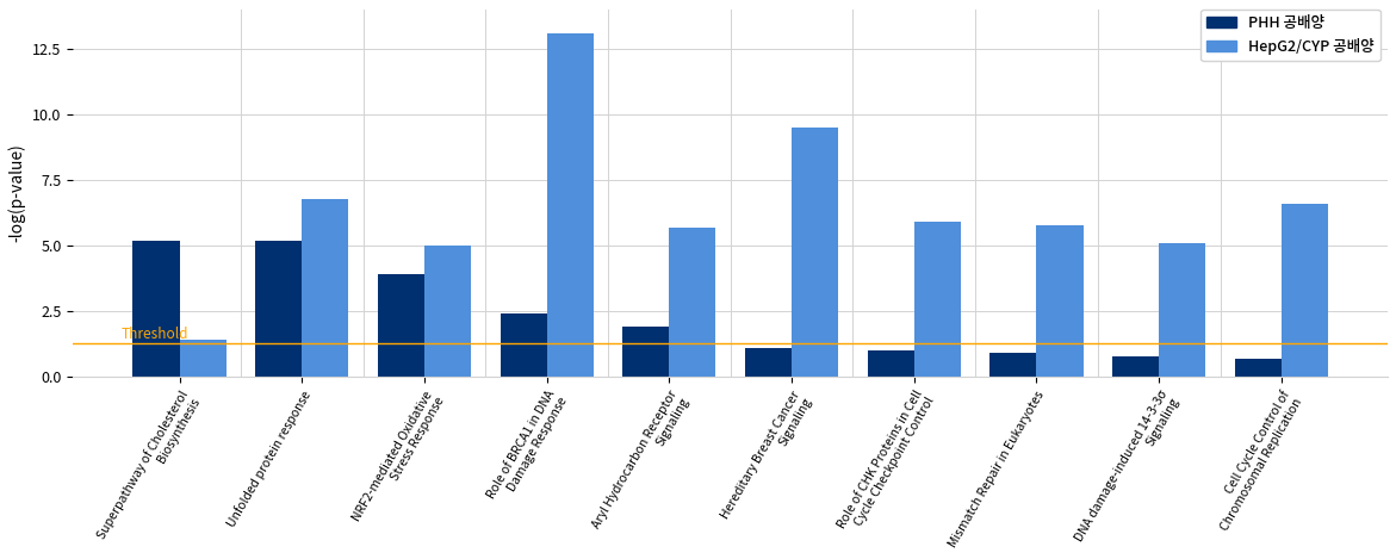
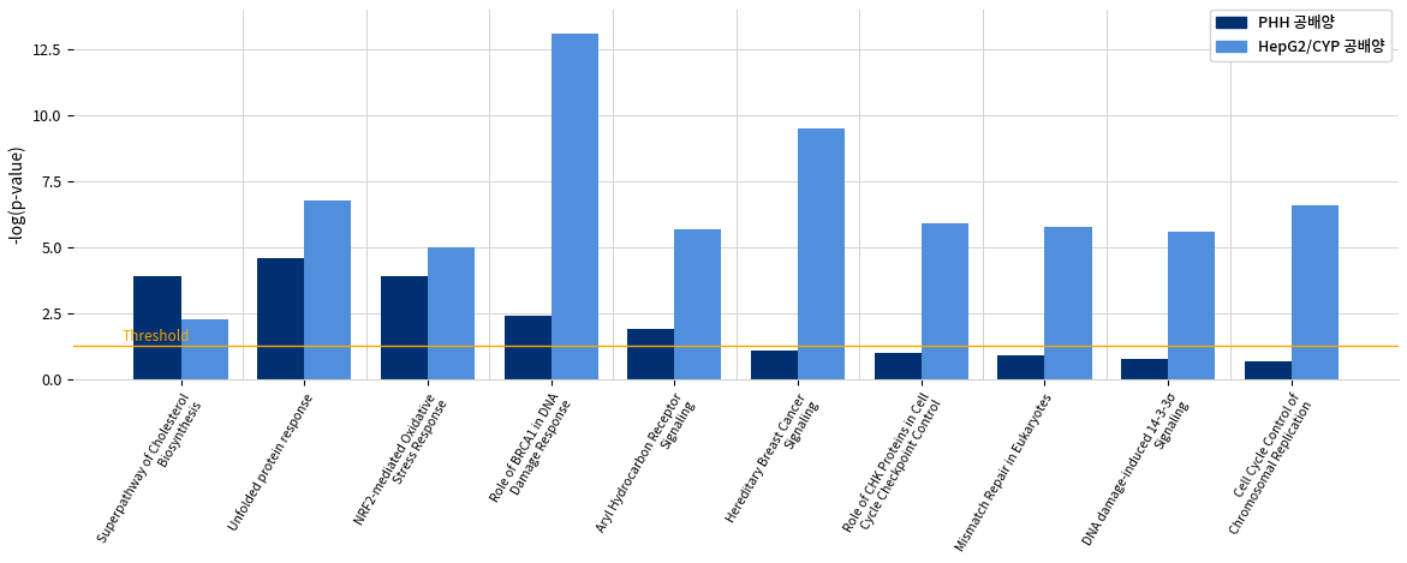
PHH 공배양/Superpathway of Cholesterol Biosynthesis: 5.2 -> 3.9
HepG2/CYP 공배양/Superpathway of Cholesterol Biosynthesis: 1.4 -> 2.3
PHH 공배양/Unfolded protein response: 5.2 -> 4.6
HepG2/CYP 공배양/DNA damage-induced 14-3-3σ Signaling: 5.1 -> 5.6
